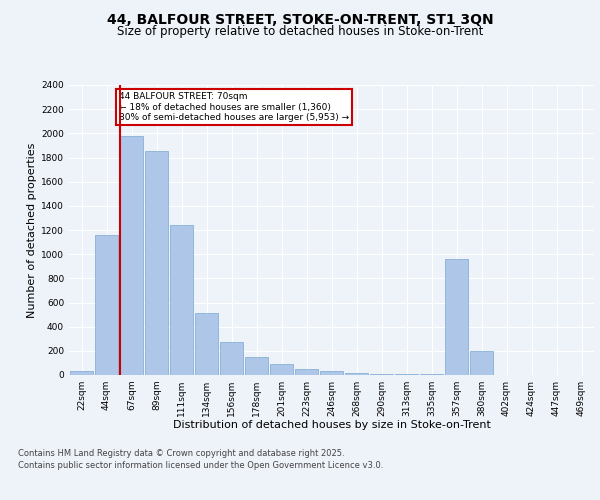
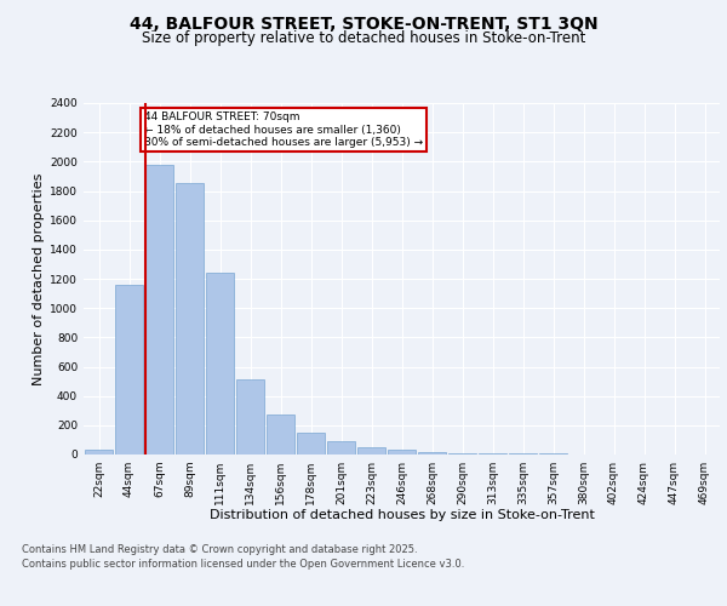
357sqm: 960 -> 0
380sqm: 200 -> 0
